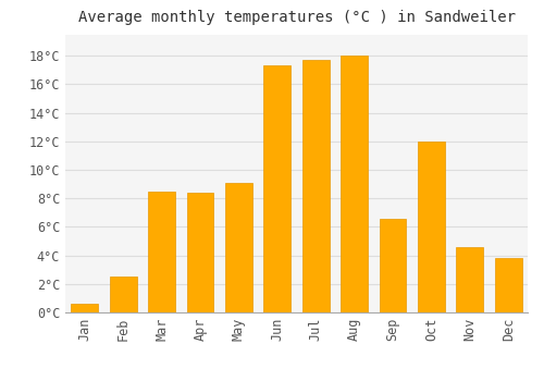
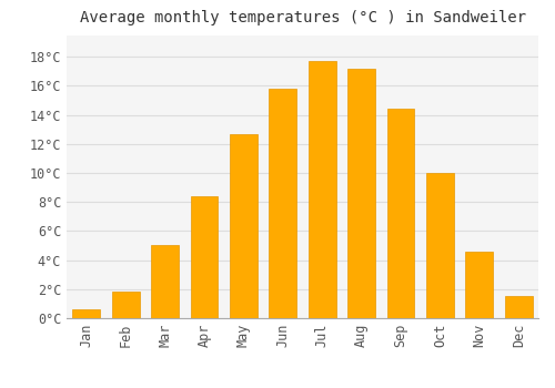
Feb: 2.5°C -> 1.8°C
Mar: 8.5°C -> 5.0°C
May: 9.1°C -> 12.7°C
Jun: 17.3°C -> 15.8°C
Aug: 18.0°C -> 17.2°C
Sep: 6.6°C -> 14.4°C
Oct: 12.0°C -> 10.0°C
Dec: 3.8°C -> 1.5°C
